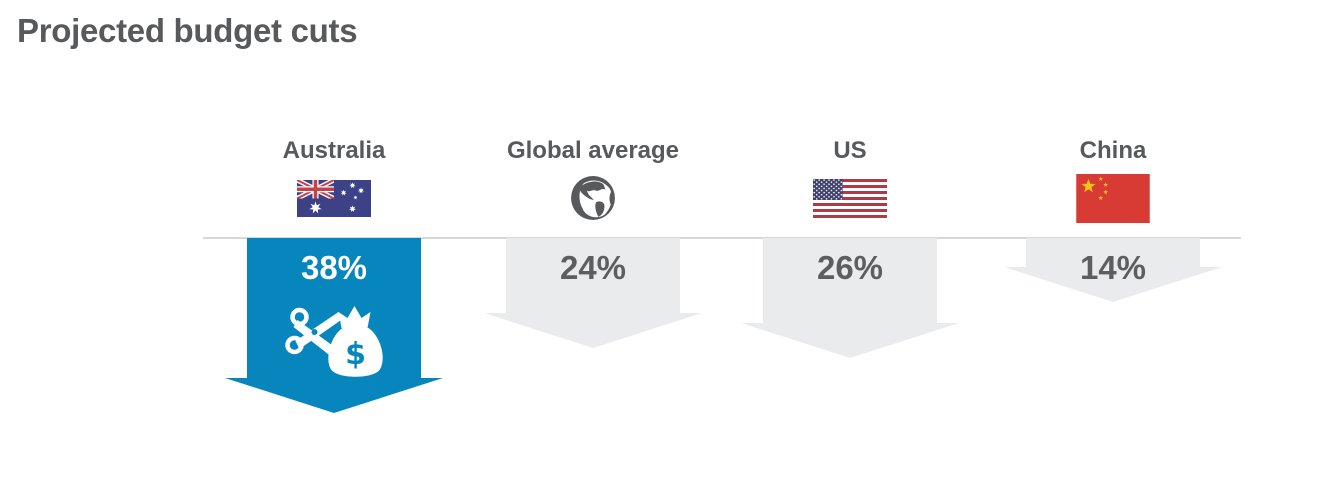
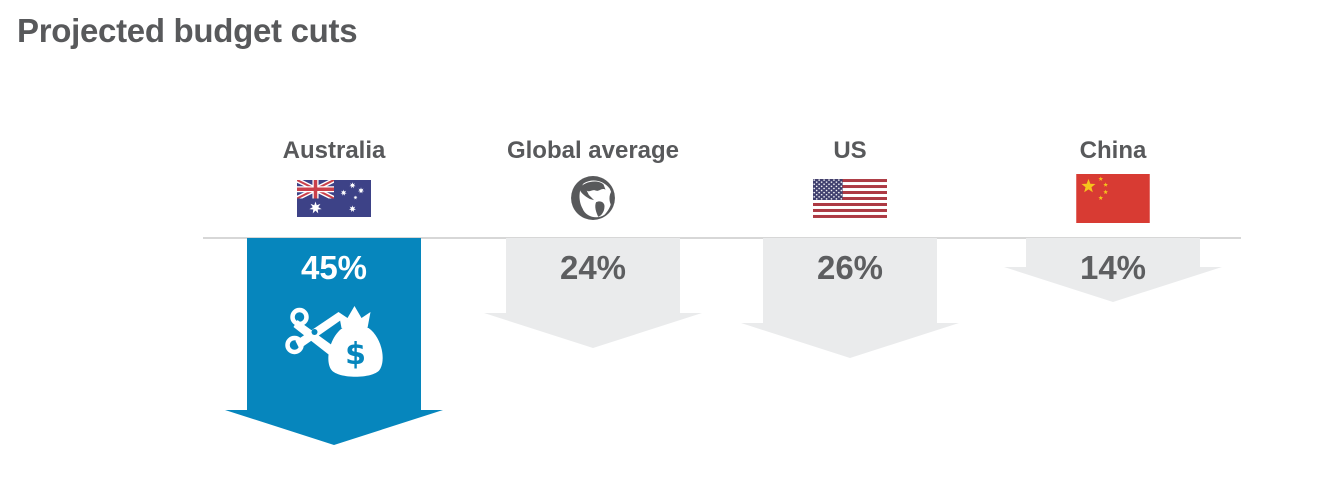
Australia: 38% -> 45%
